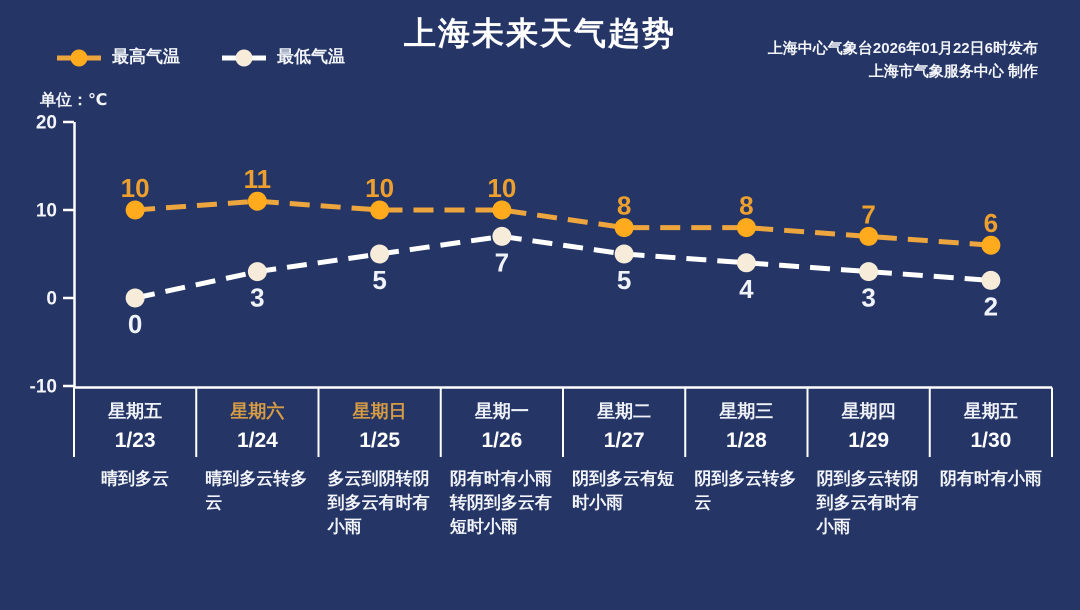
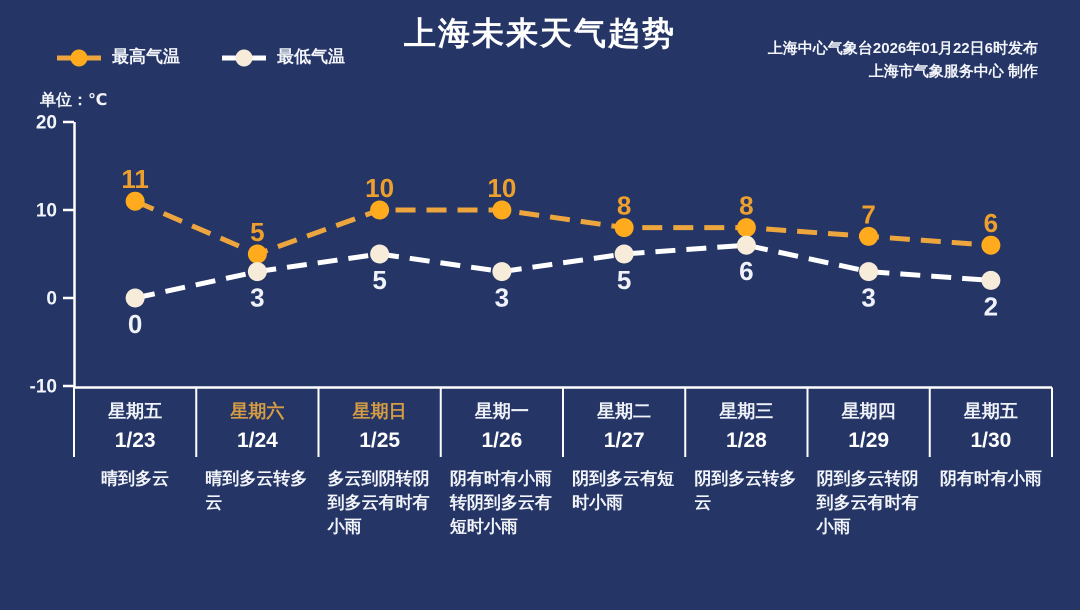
最高气温/1/23: 10 -> 11
最高气温/1/24: 11 -> 5
最低气温/1/26: 7 -> 3
最低气温/1/28: 4 -> 6
